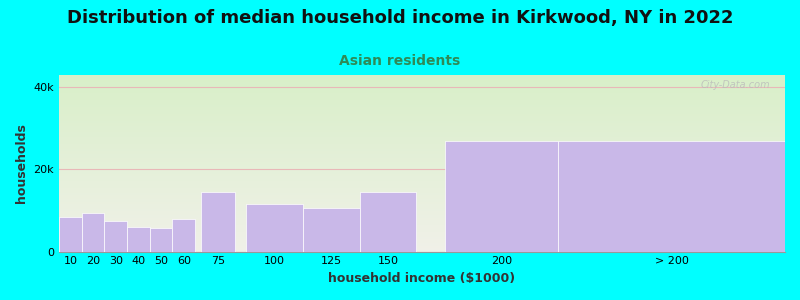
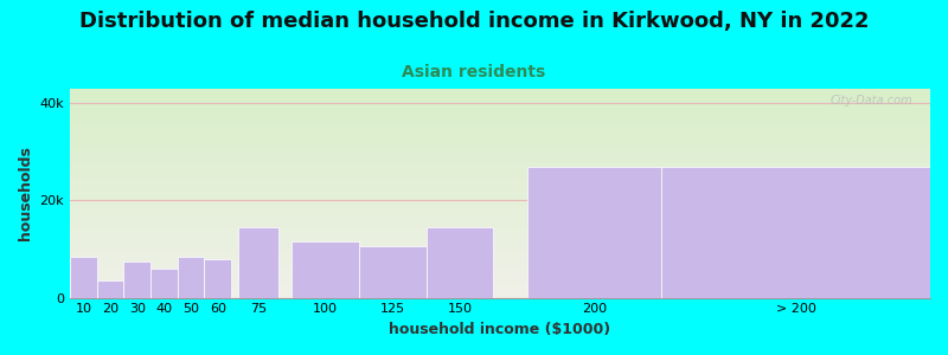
20: 9.5k -> 3.5k
50: 5.8k -> 8.5k
